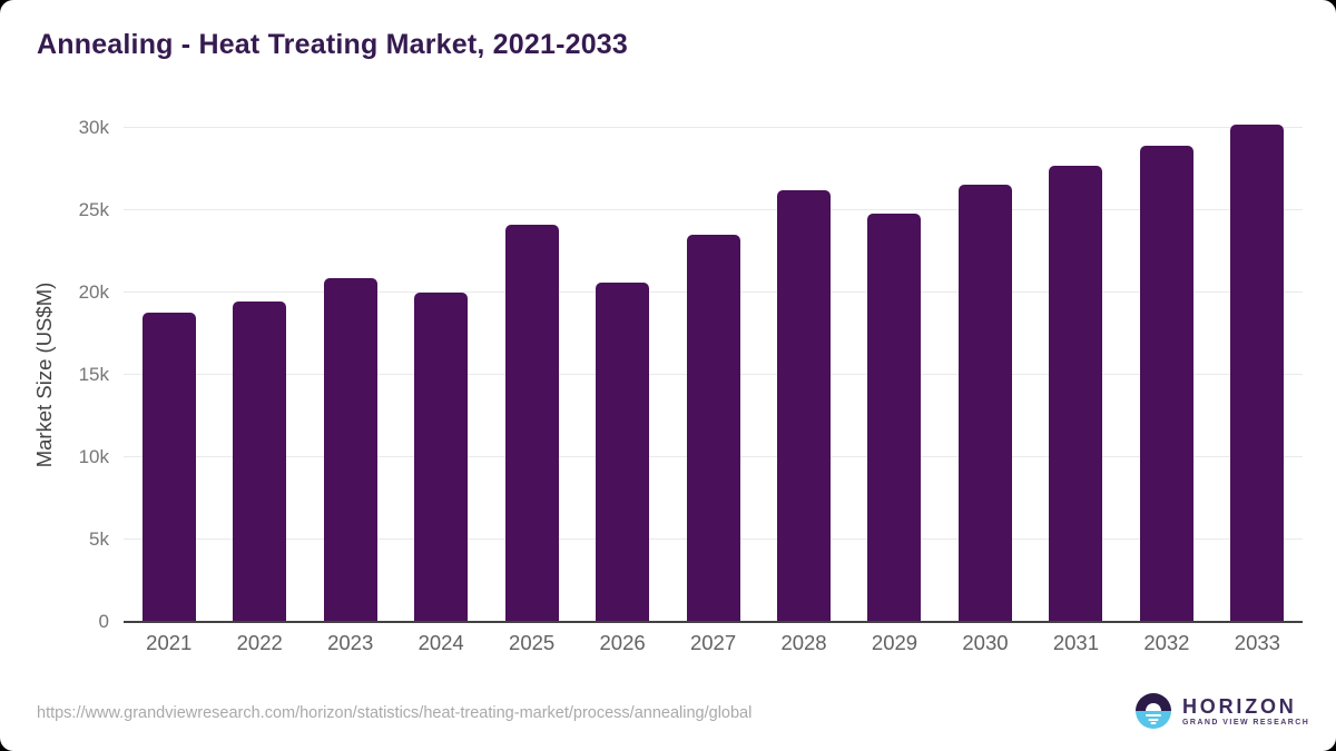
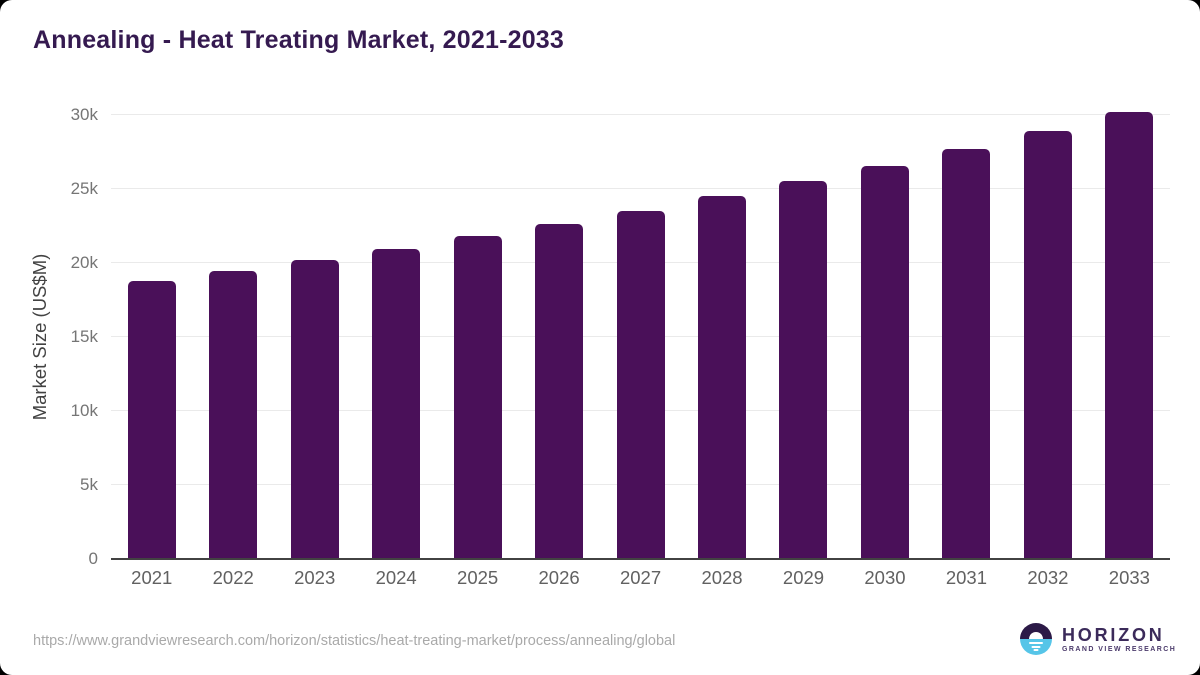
2023: 20.9k -> 20.2k
2024: 20.0k -> 21.0k
2025: 24.1k -> 21.8k
2026: 20.6k -> 22.6k
2028: 26.2k -> 24.6k
2029: 24.8k -> 25.6k
